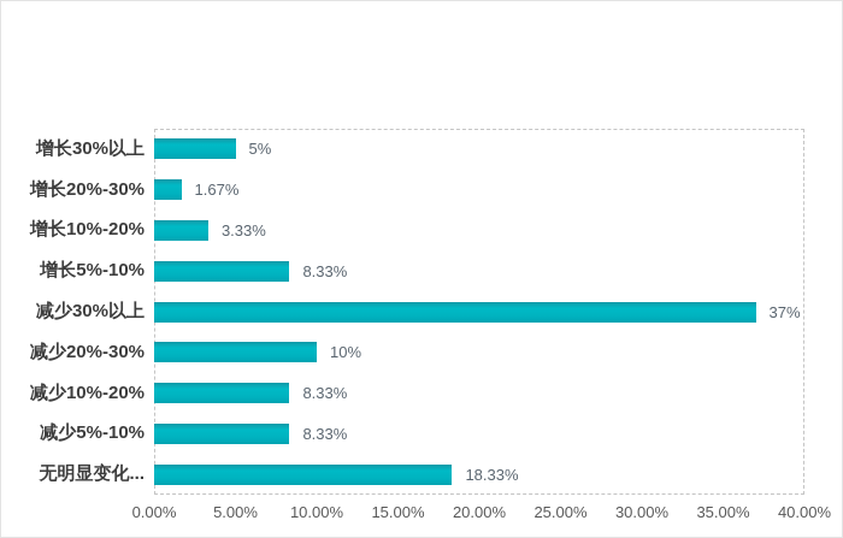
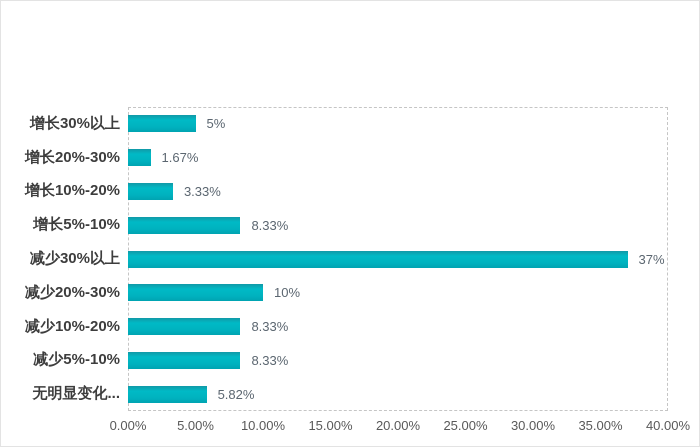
无明显变化...: 18.33% -> 5.82%
